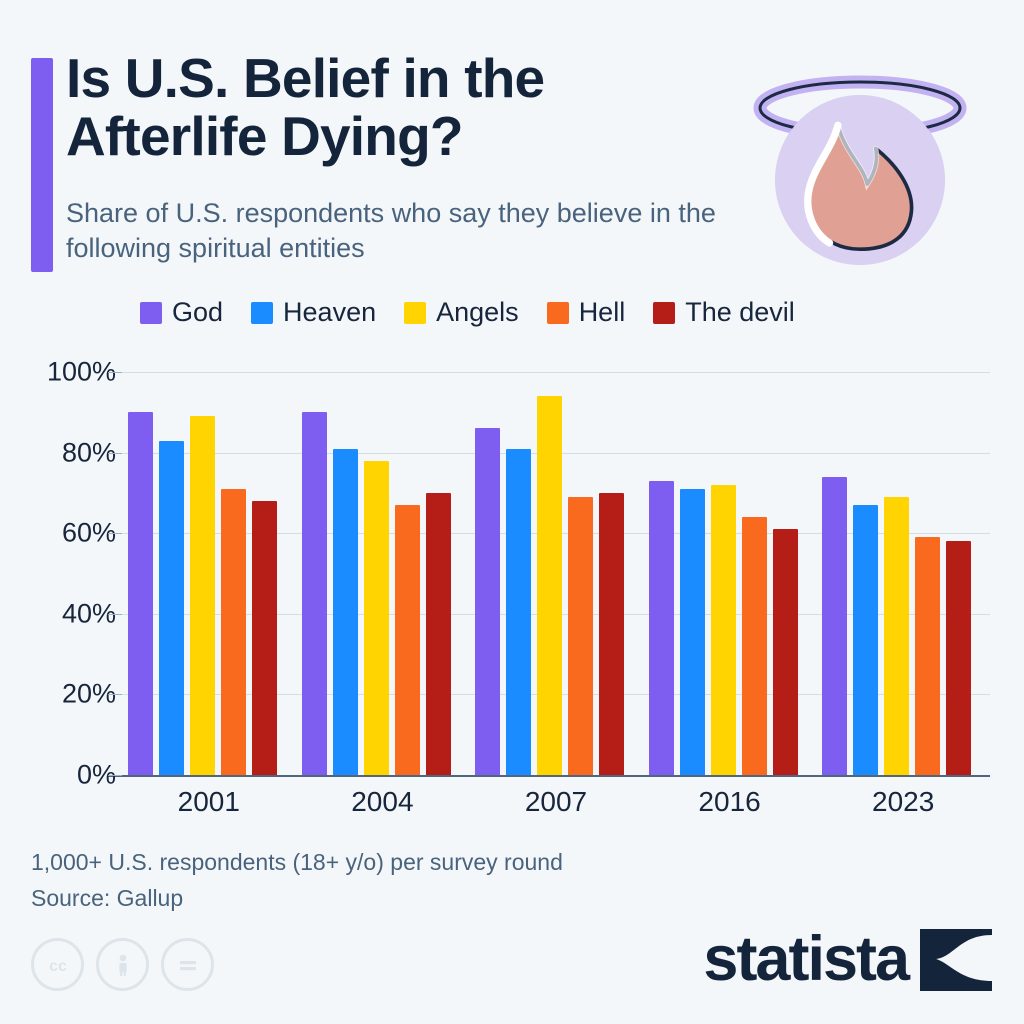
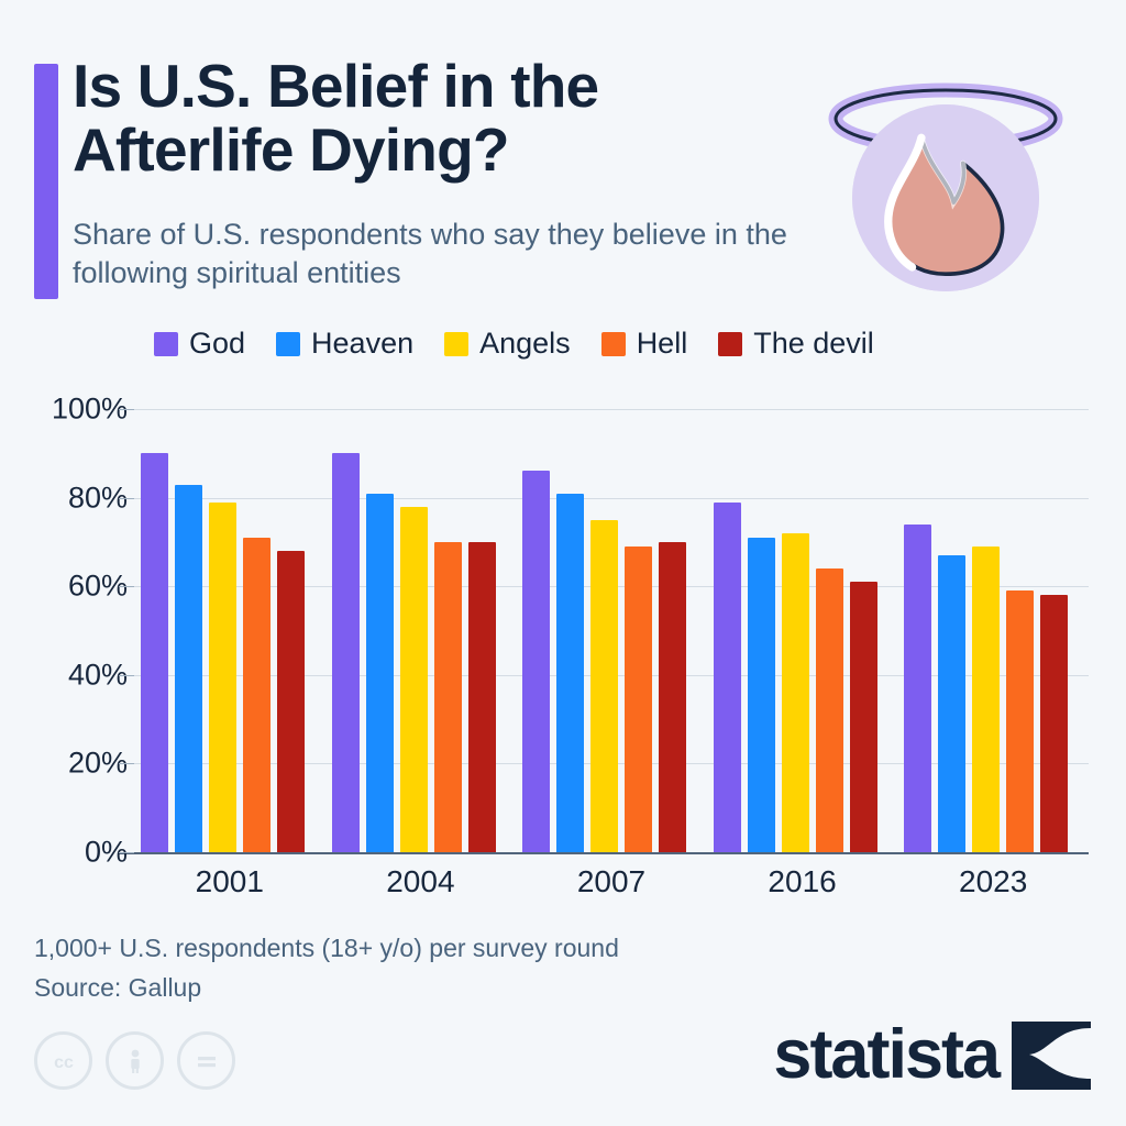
Angels/2001: 89% -> 79%
Hell/2004: 67% -> 70%
Angels/2007: 94% -> 75%
God/2016: 73% -> 79%
